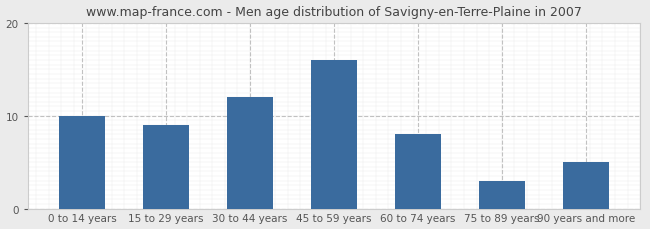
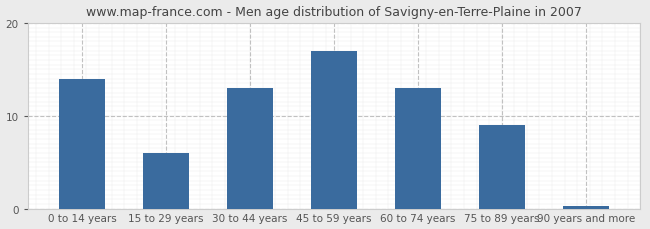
0 to 14 years: 10.0 -> 14.0
15 to 29 years: 9.0 -> 6.0
30 to 44 years: 12.0 -> 13.0
45 to 59 years: 16.0 -> 17.0
60 to 74 years: 8.0 -> 13.0
75 to 89 years: 3.0 -> 9.0
90 years and more: 5.0 -> 0.3
